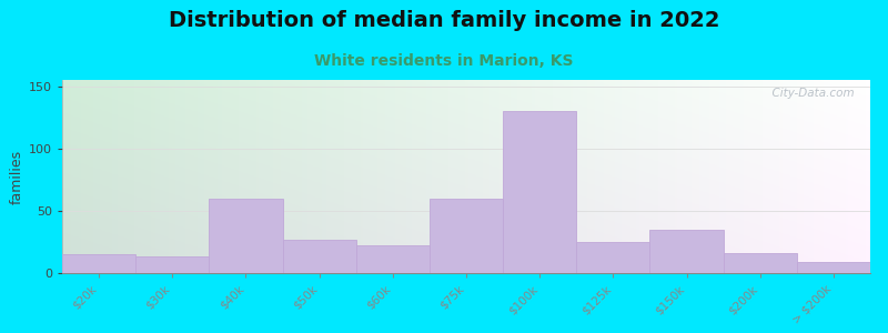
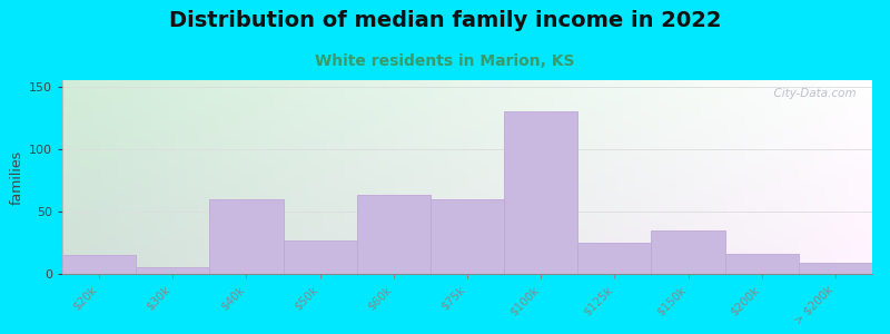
$30k: 13 -> 5
$60k: 22 -> 63
